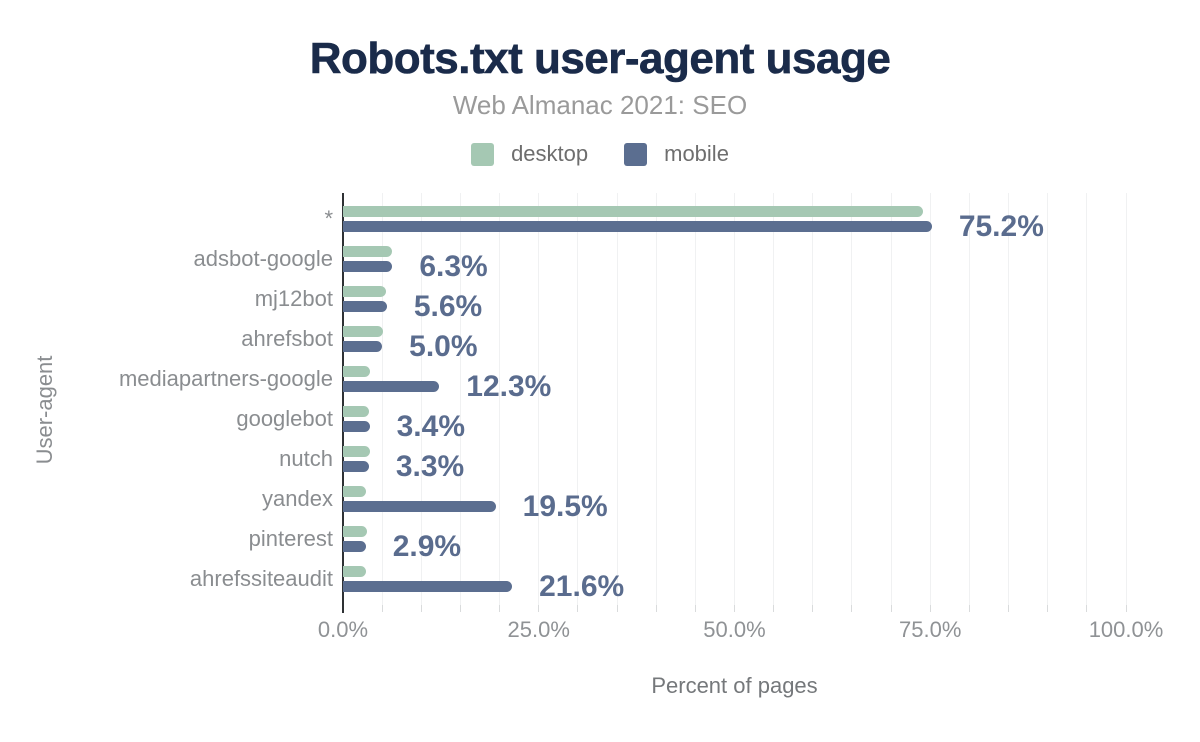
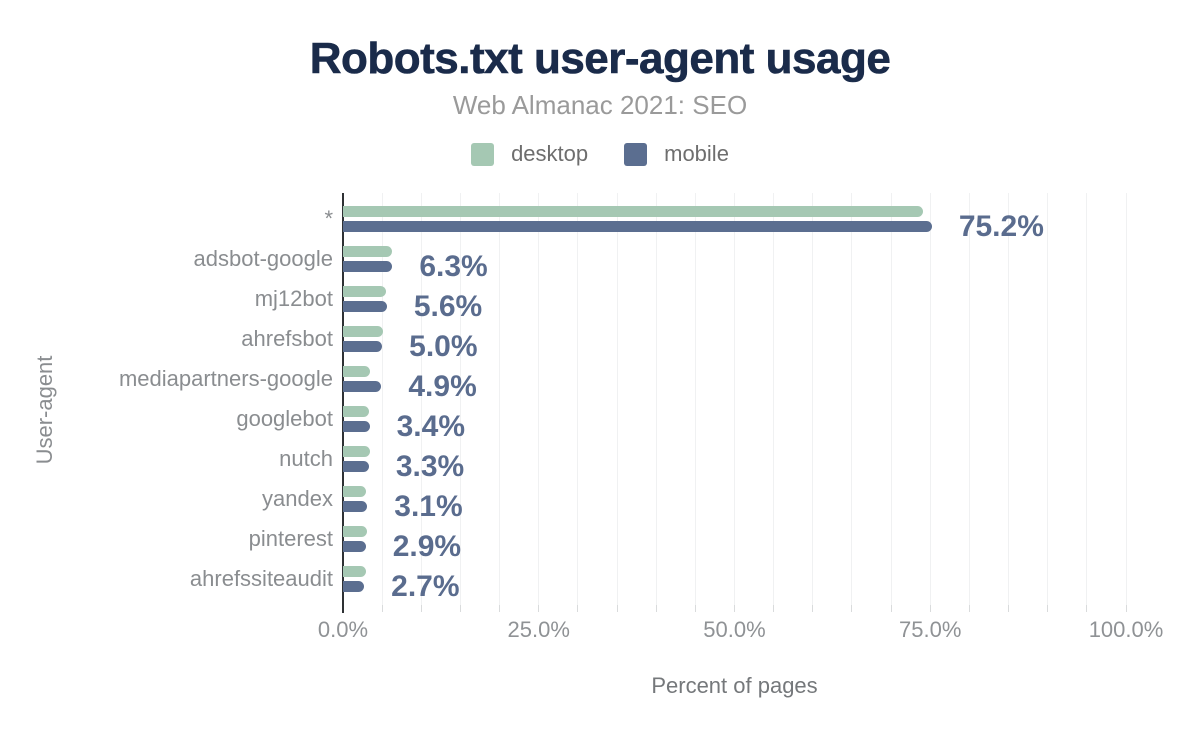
mobile/mediapartners-google: 12.3% -> 4.9%
mobile/yandex: 19.5% -> 3.1%
mobile/ahrefssiteaudit: 21.6% -> 2.7%
